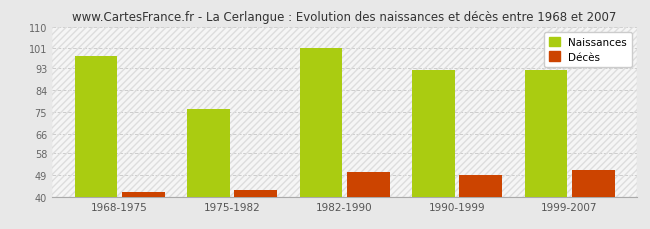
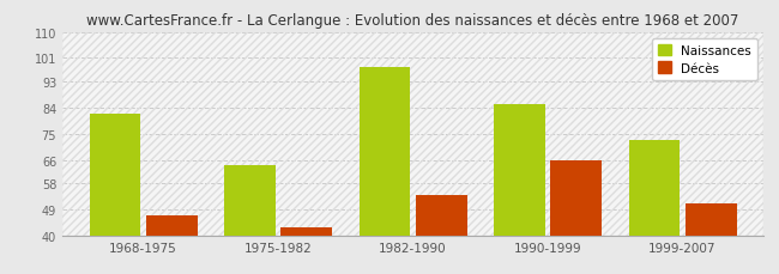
Naissances/1968-1975: 98 -> 82
Décès/1968-1975: 42 -> 47
Naissances/1975-1982: 76 -> 64
Naissances/1982-1990: 101 -> 98
Décès/1982-1990: 50 -> 54
Naissances/1990-1999: 92 -> 85
Décès/1990-1999: 49 -> 66
Naissances/1999-2007: 92 -> 73
